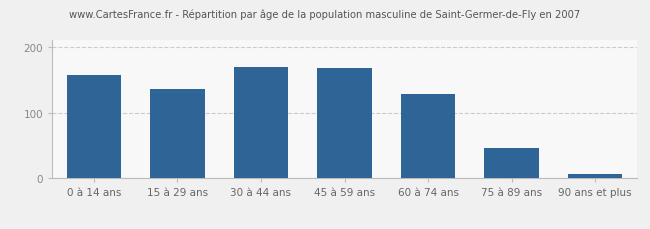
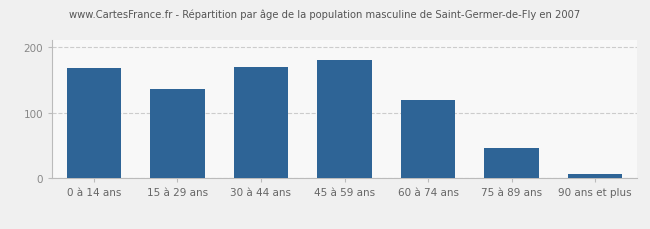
0 à 14 ans: 158 -> 168
45 à 59 ans: 168 -> 180
60 à 74 ans: 128 -> 120
